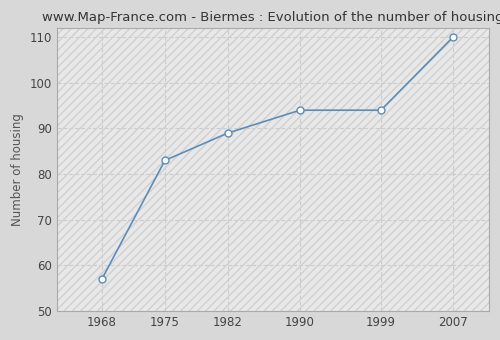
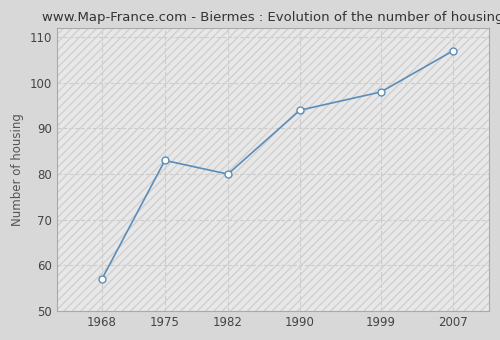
1982: 89 -> 80
1999: 94 -> 98
2007: 110 -> 107
